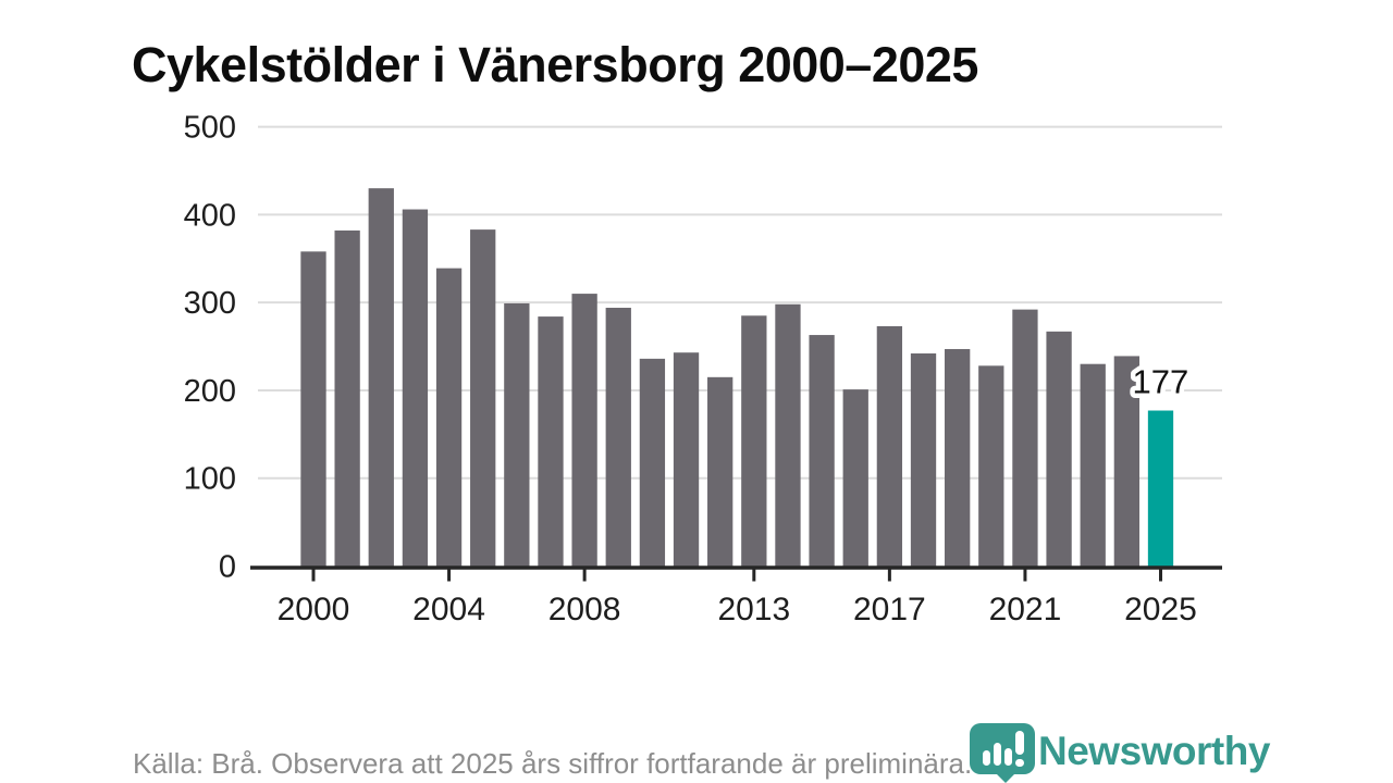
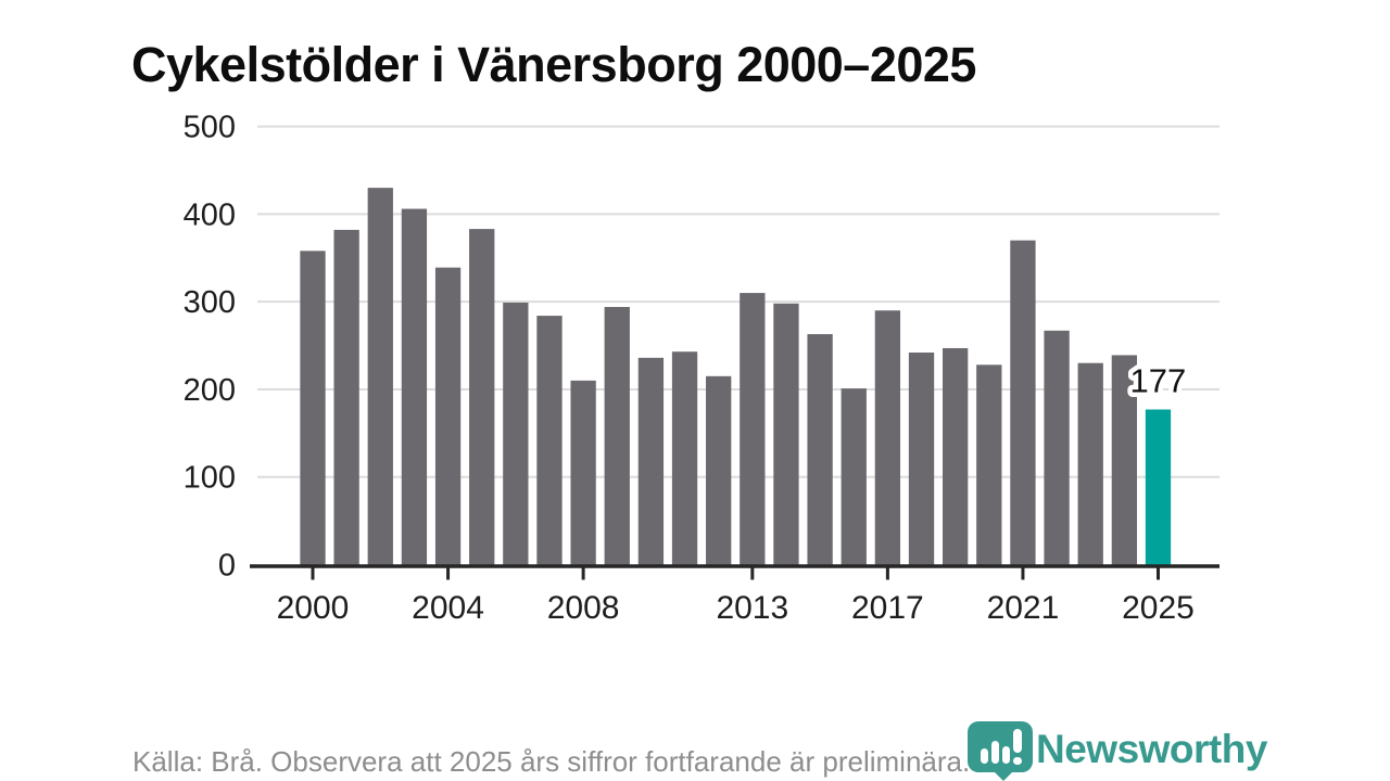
2008: 310 -> 210
2013: 280 -> 310
2017: 270 -> 290
2021: 290 -> 370
